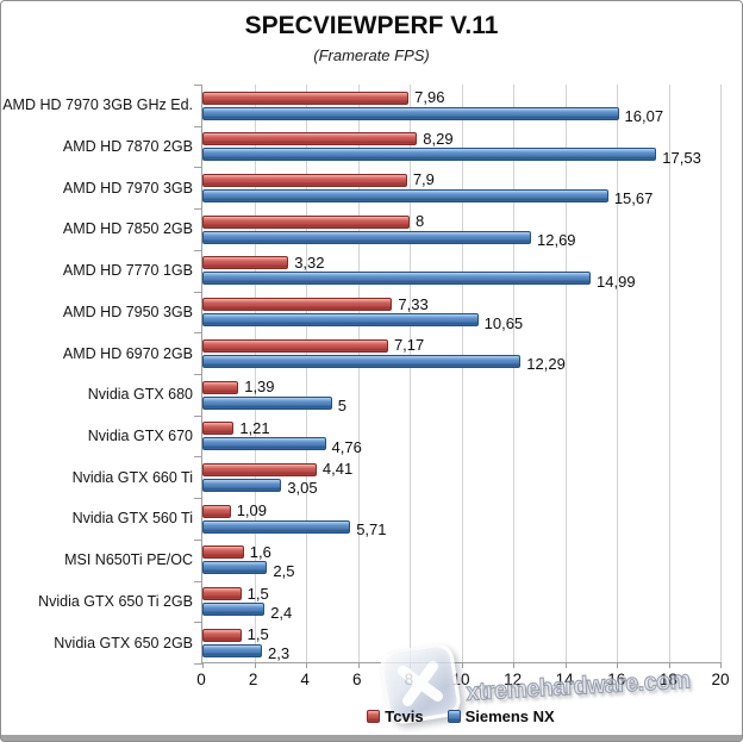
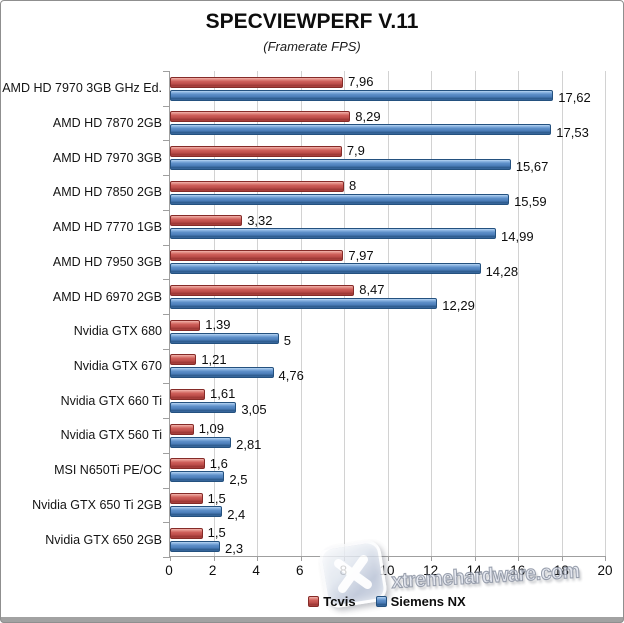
Siemens NX/AMD HD 7970 3GB GHz Ed.: 16,07 -> 17,62
Siemens NX/AMD HD 7850 2GB: 12,69 -> 15,59
Tcvis/AMD HD 7950 3GB: 7,33 -> 7,97
Siemens NX/AMD HD 7950 3GB: 10,65 -> 14,28
Tcvis/AMD HD 6970 2GB: 7,17 -> 8,47
Tcvis/Nvidia GTX 660 Ti: 4,41 -> 1,61
Siemens NX/Nvidia GTX 560 Ti: 5,71 -> 2,81
